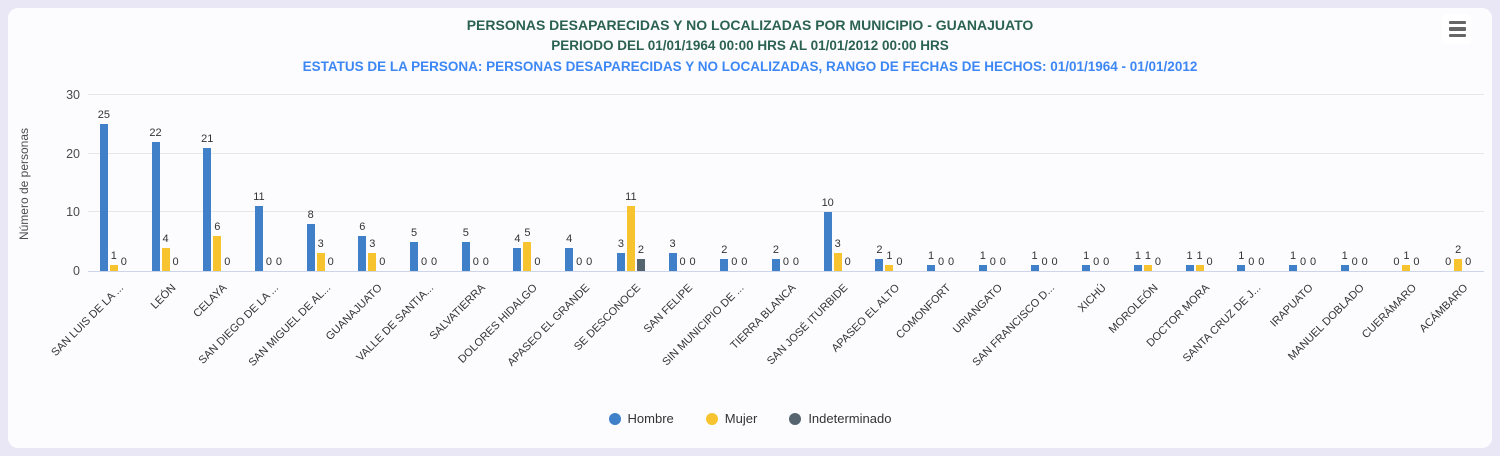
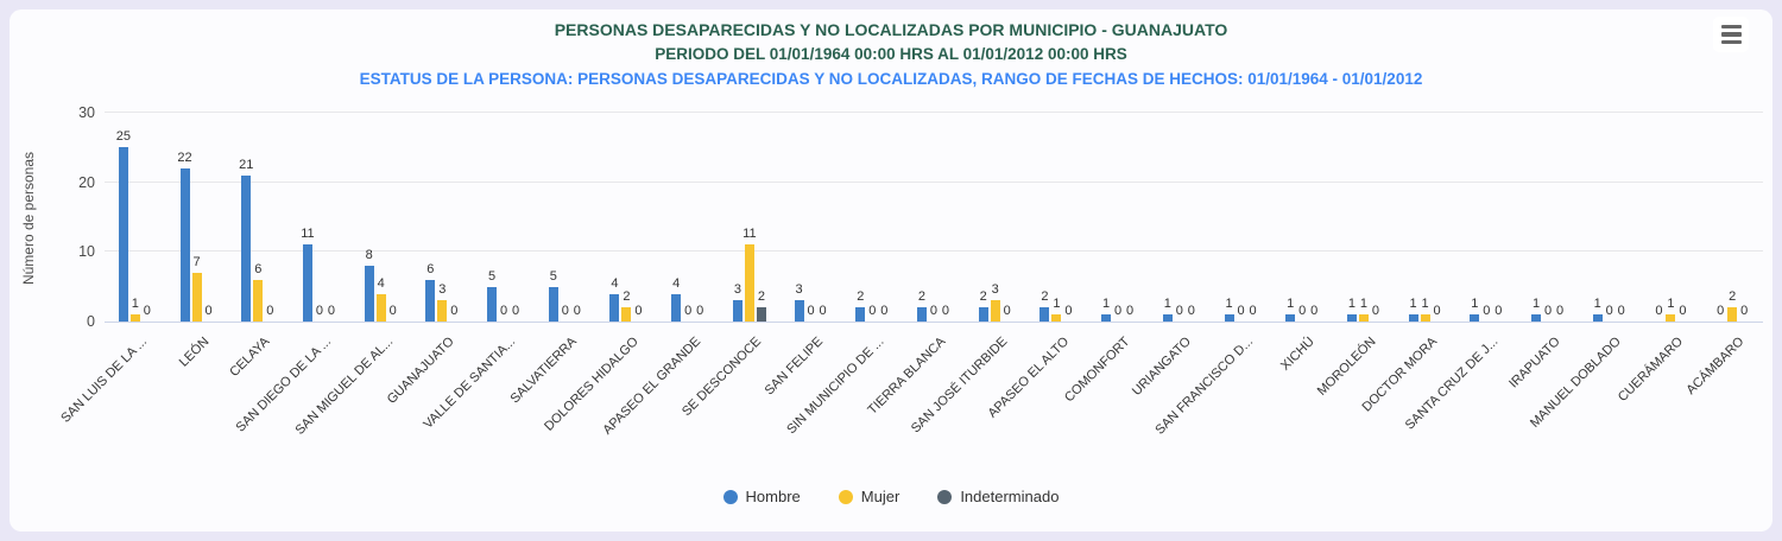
Mujer/LEÓN: 4 -> 7
Mujer/SAN MIGUEL DE AL...: 3 -> 4
Mujer/DOLORES HIDALGO: 5 -> 2
Hombre/SAN JOSÉ ITURBIDE: 10 -> 2
